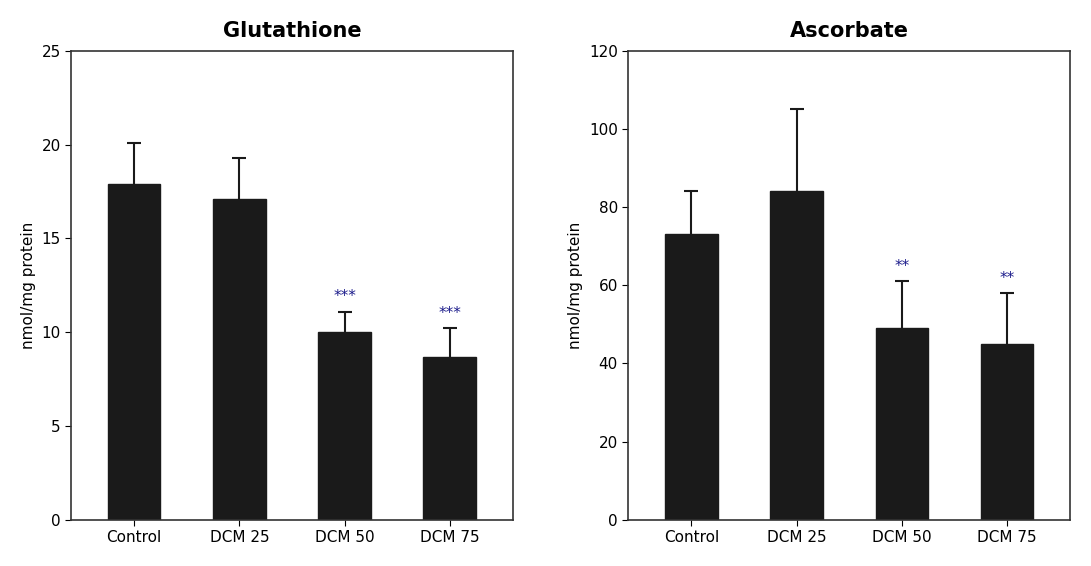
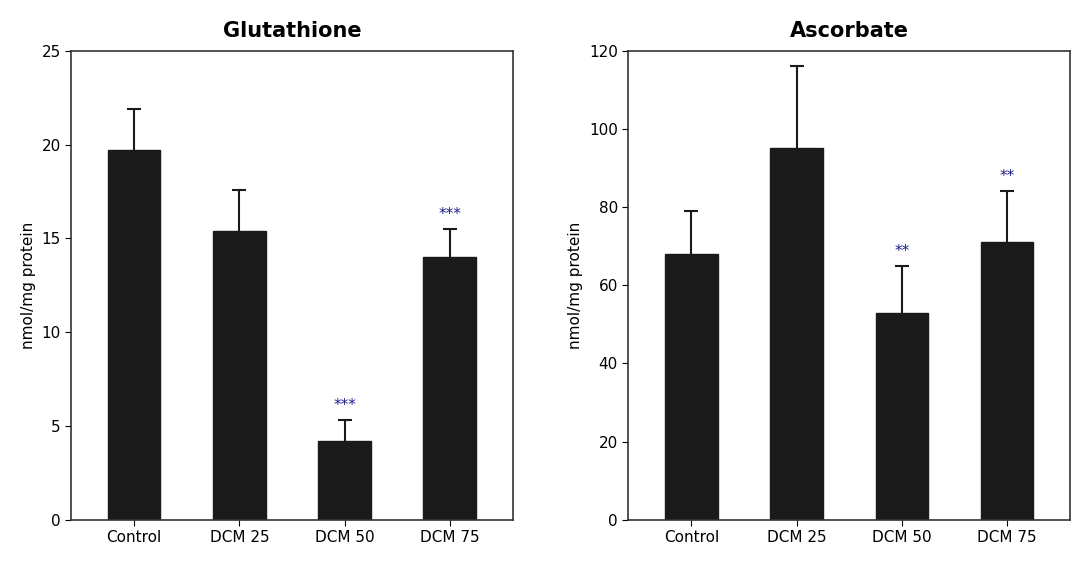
Glutathione/Control: 17.9 -> 19.7
Glutathione/DCM 25: 17.1 -> 15.4
Glutathione/DCM 50: 10.0 -> 4.2
Glutathione/DCM 75: 8.7 -> 14.0
Ascorbate/Control: 73 -> 68
Ascorbate/DCM 25: 84 -> 95
Ascorbate/DCM 50: 49 -> 53
Ascorbate/DCM 75: 45 -> 71
